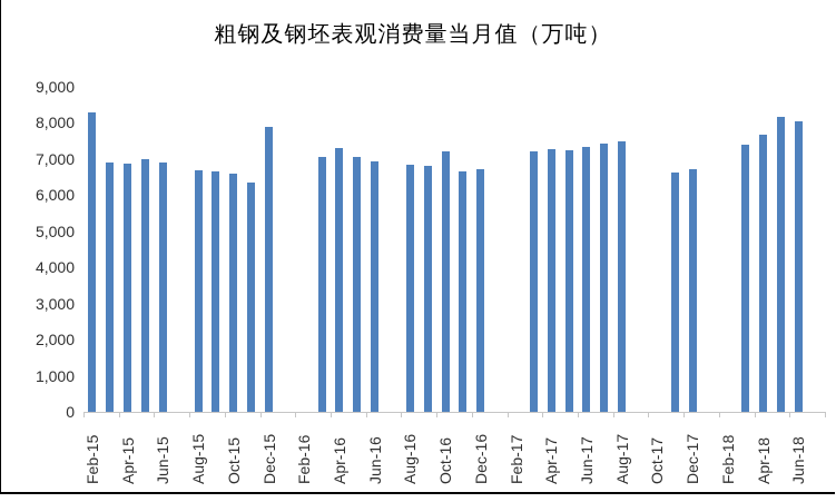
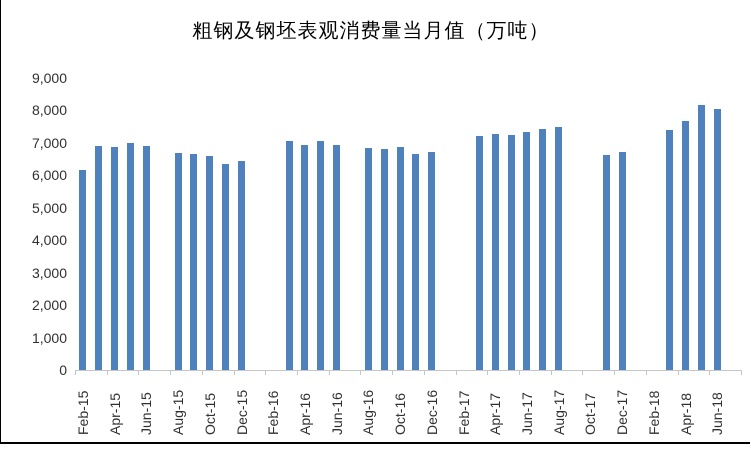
Feb-15: 8300 -> 6200
Dec-15: 7900 -> 6400
Apr-16: 7300 -> 6900
Oct-16: 7200 -> 6900
